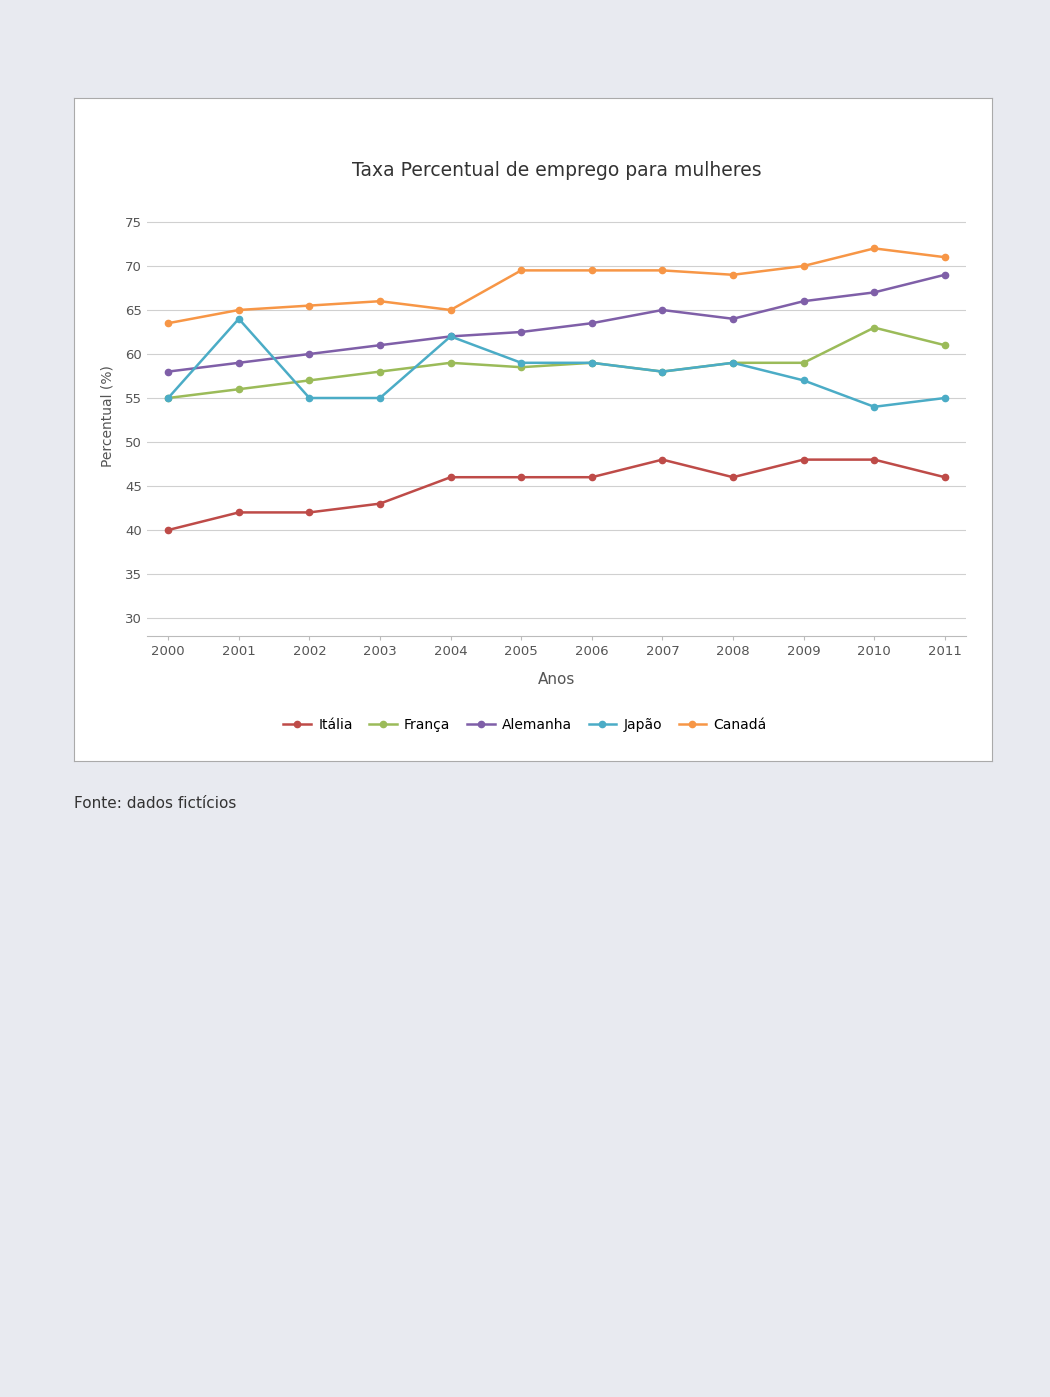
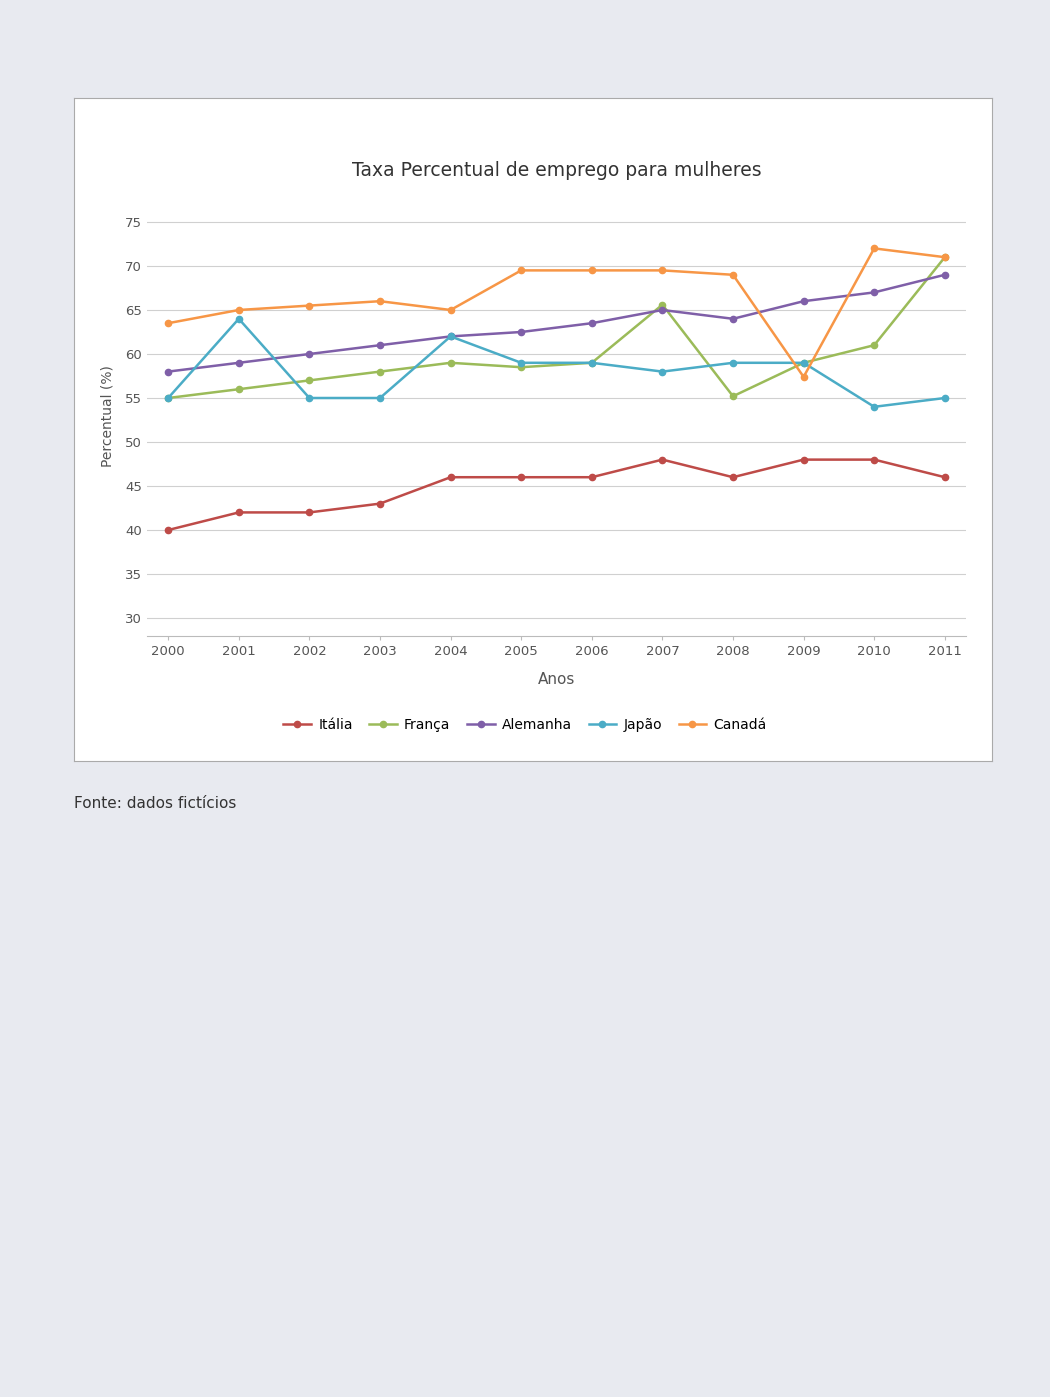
França/2007: 58.0 -> 65.6
França/2008: 59.0 -> 55.2
Japão/2009: 57 -> 59
Canadá/2009: 70.0 -> 57.4
França/2010: 63.0 -> 61.0
França/2011: 61.0 -> 71.0
